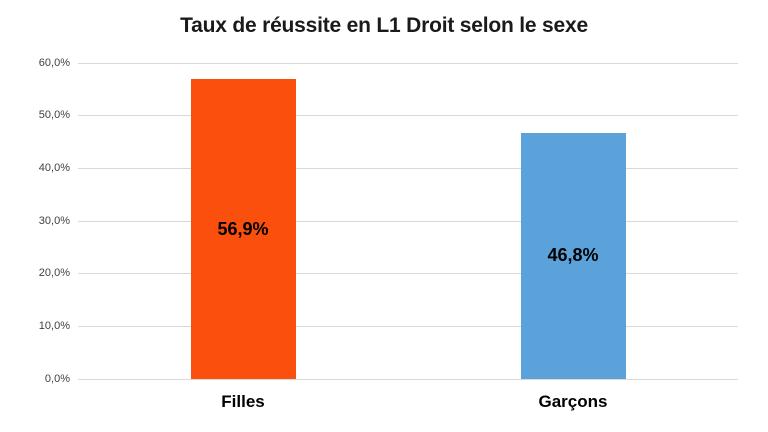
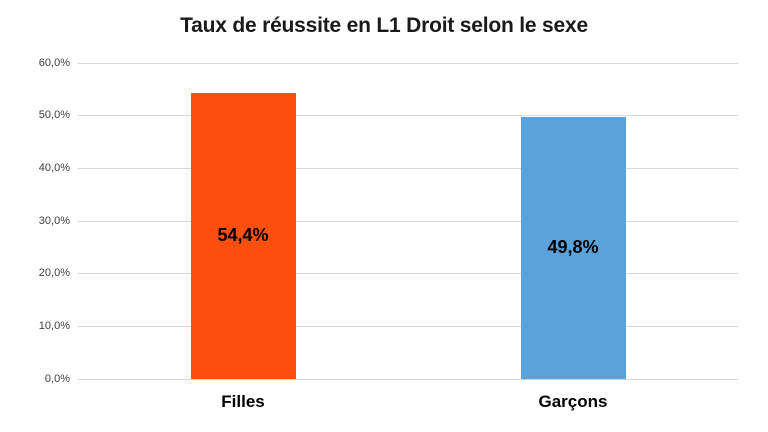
Filles: 56,9% -> 54,4%
Garçons: 46,8% -> 49,8%
